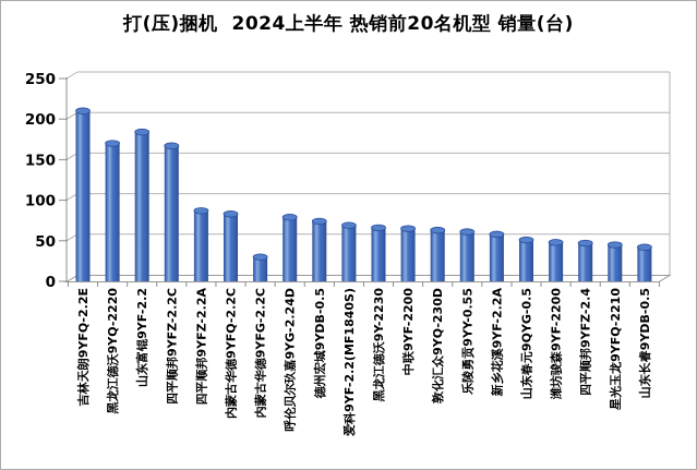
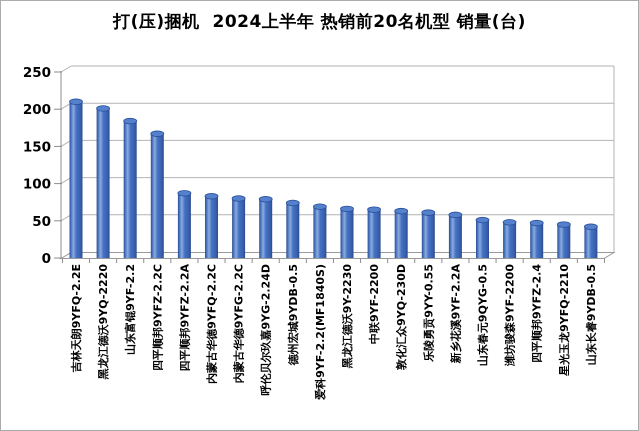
黑龙江德沃9YQ-2220: 170 -> 200
内蒙古华德9YFG-2.2C: 30 -> 80
